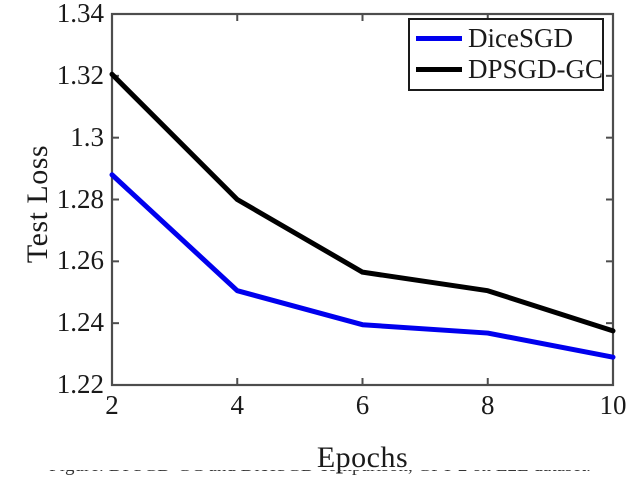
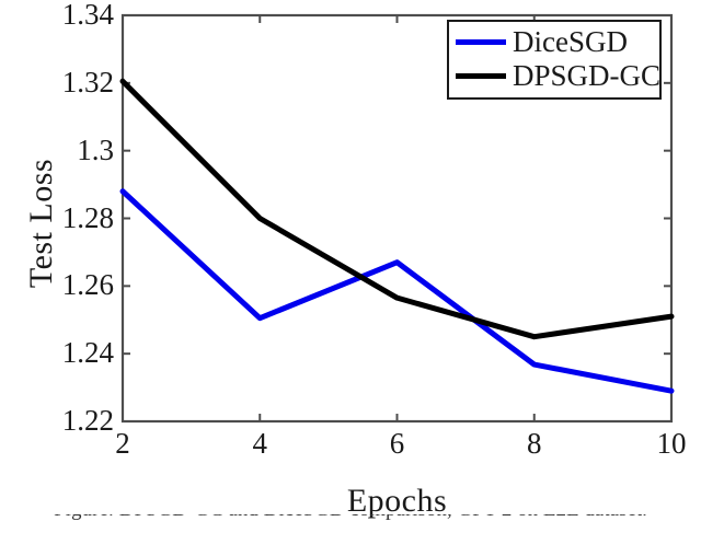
DiceSGD/6: 1.240 -> 1.267
DPSGD-GC/8: 1.250 -> 1.245
DPSGD-GC/10: 1.238 -> 1.251
